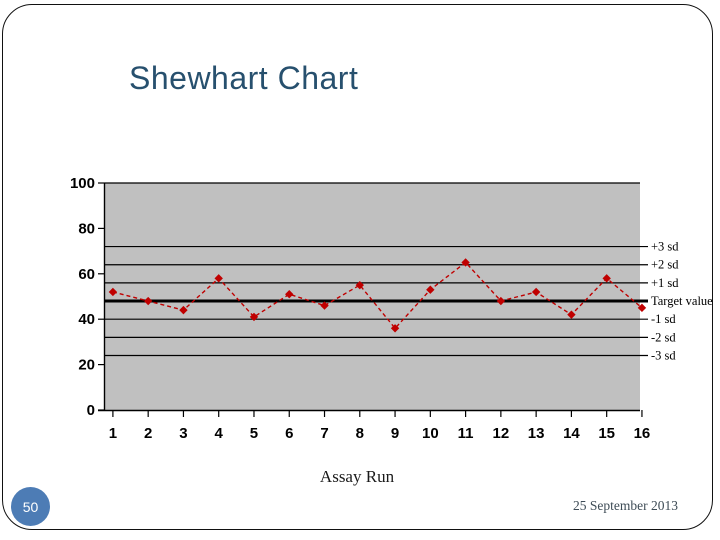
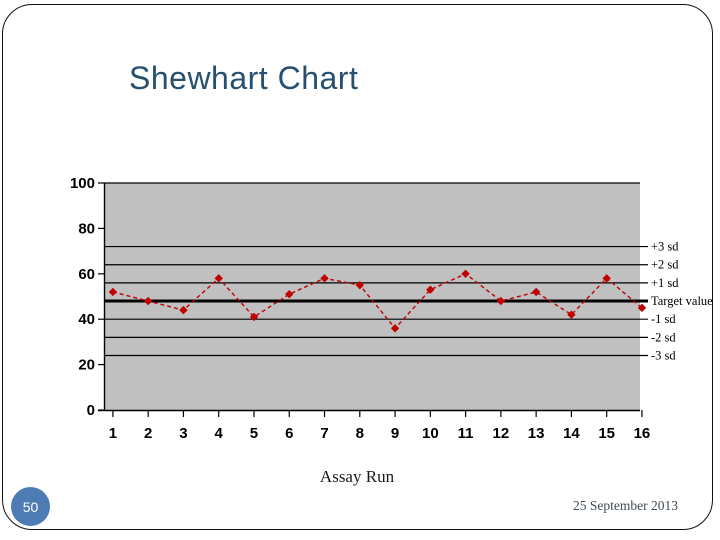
7: 46 -> 58
11: 65 -> 60
